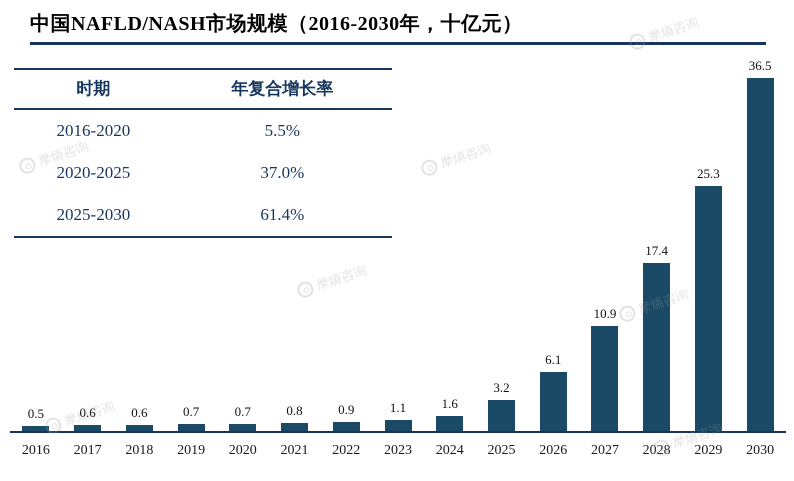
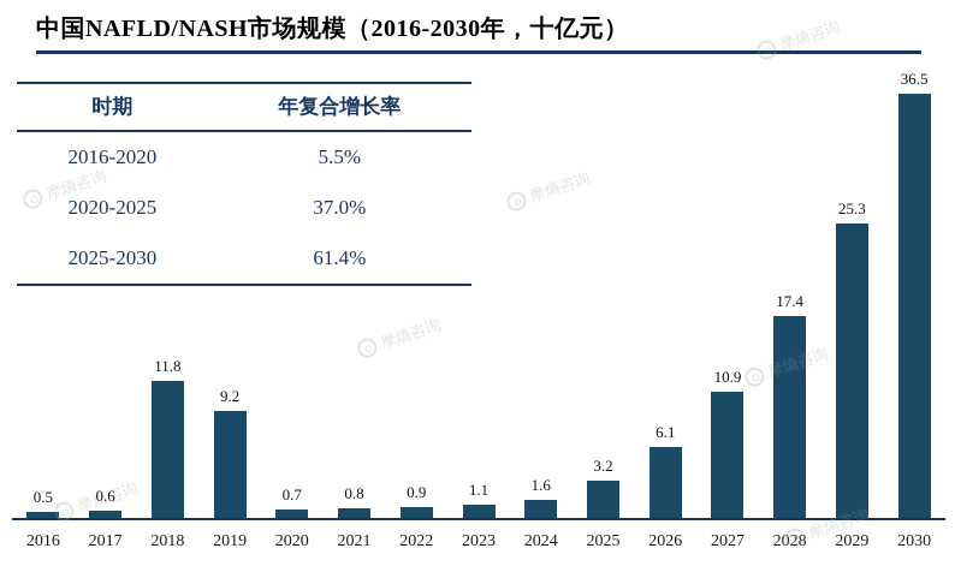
2018: 0.6 -> 11.8
2019: 0.7 -> 9.2
